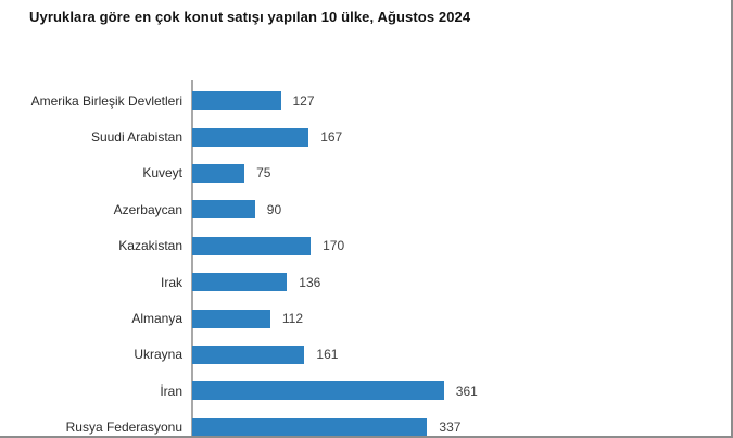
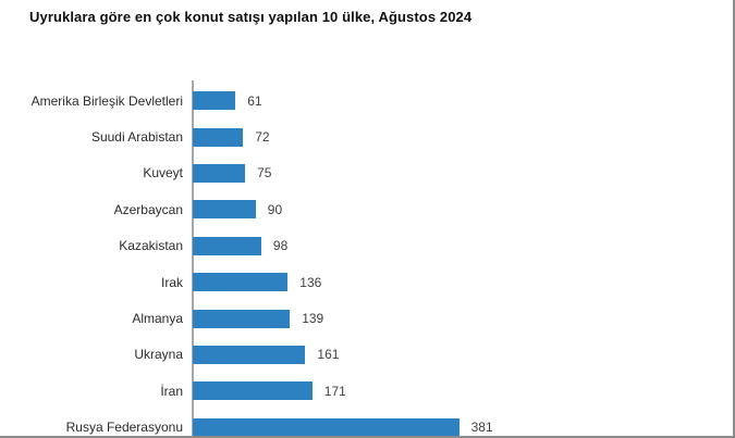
Amerika Birleşik Devletleri: 127 -> 61
Suudi Arabistan: 167 -> 72
Kazakistan: 170 -> 98
Almanya: 112 -> 139
İran: 361 -> 171
Rusya Federasyonu: 337 -> 381
